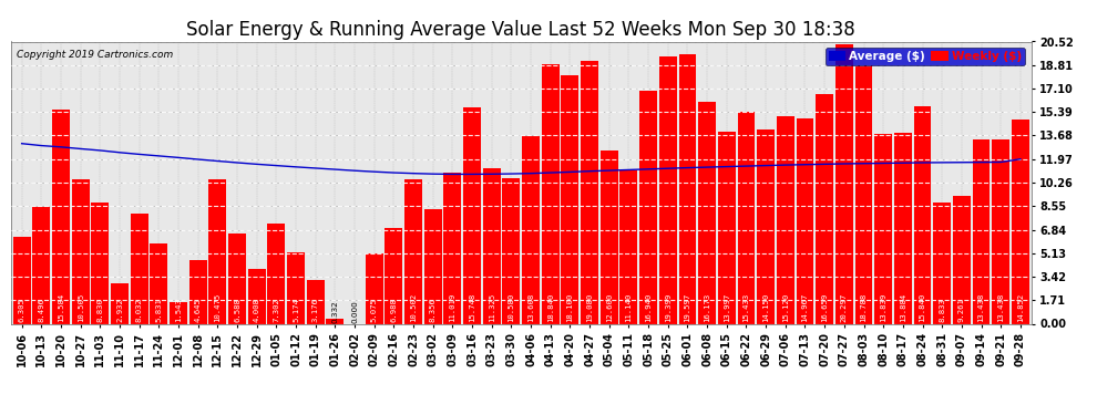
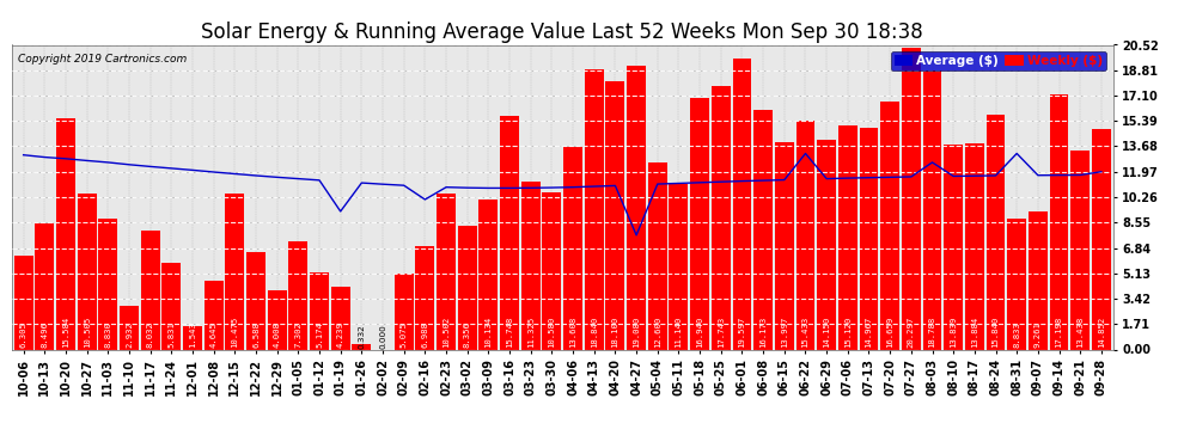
Weekly ($)/01-19: 3.176 -> 4.239
Average ($)/01-19: 11.3 -> 9.3
Average ($)/02-16: 11.0 -> 10.1
Weekly ($)/03-09: 11.019 -> 10.134
Average ($)/04-27: 11.1 -> 7.7
Weekly ($)/05-25: 19.399 -> 17.743
Average ($)/06-22: 11.5 -> 13.2
Average ($)/08-03: 11.7 -> 12.6
Average ($)/08-31: 11.7 -> 13.2
Weekly ($)/09-14: 13.438 -> 17.198
